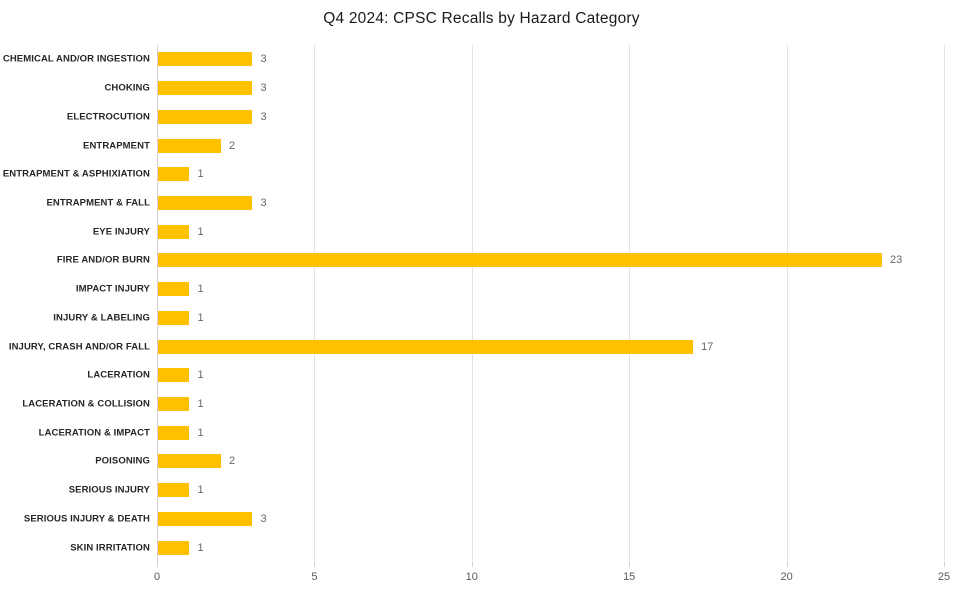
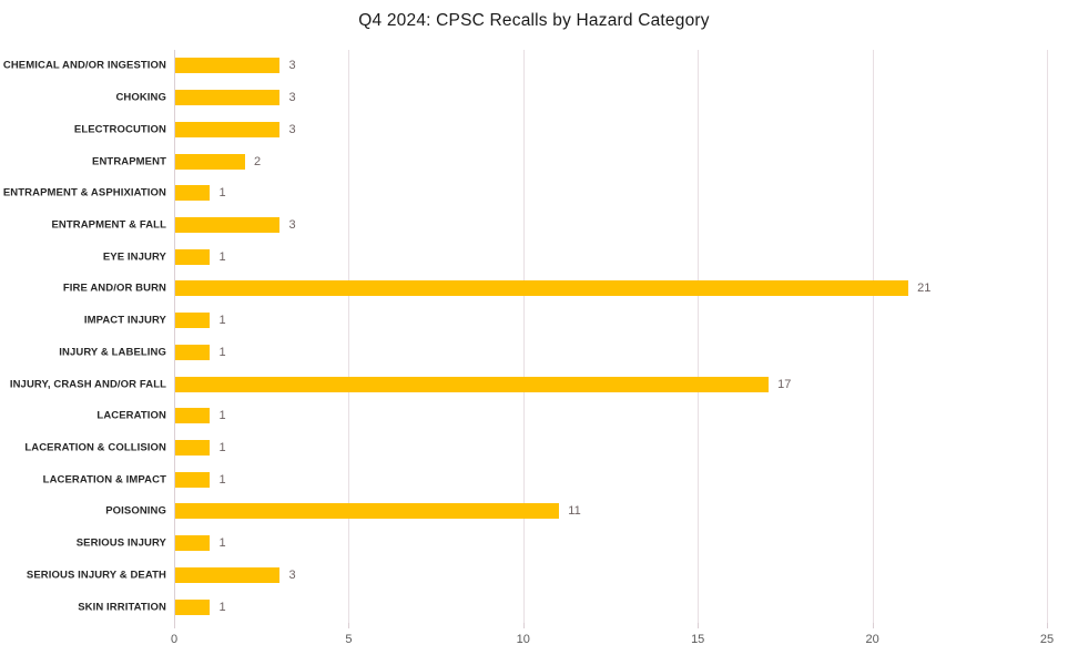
FIRE AND/OR BURN: 23 -> 21
POISONING: 2 -> 11
